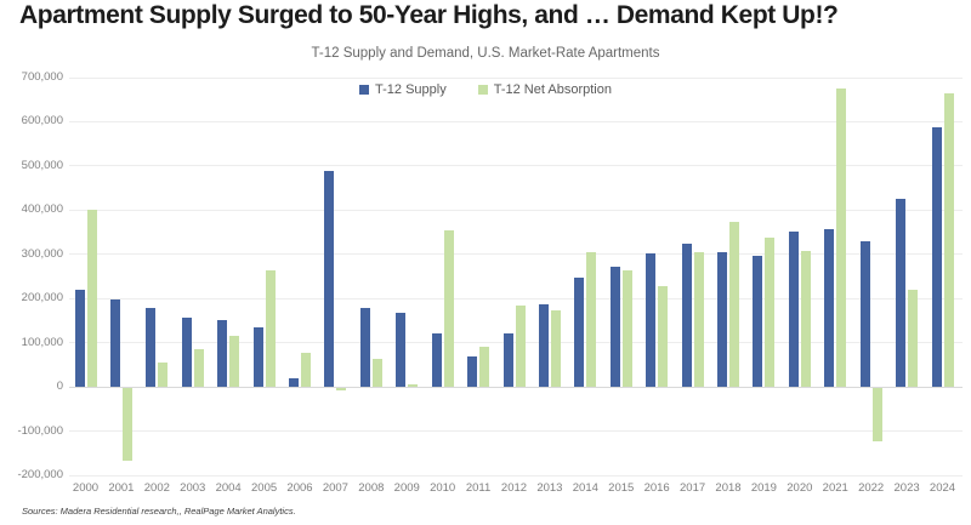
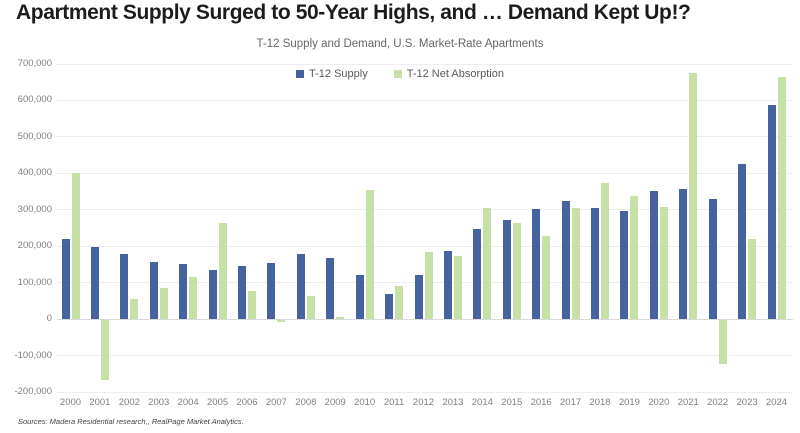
T-12 Supply/2006: 20000 -> 140000
T-12 Supply/2007: 490000 -> 150000
